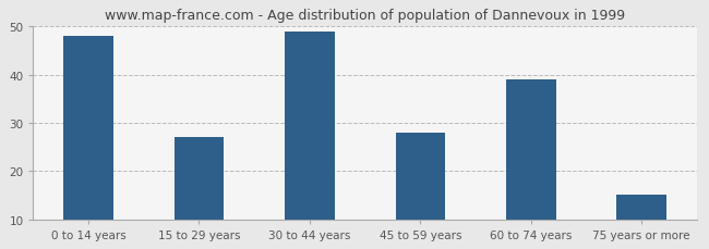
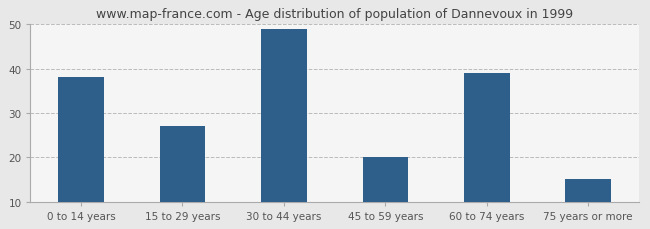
0 to 14 years: 48 -> 38
45 to 59 years: 28 -> 20
